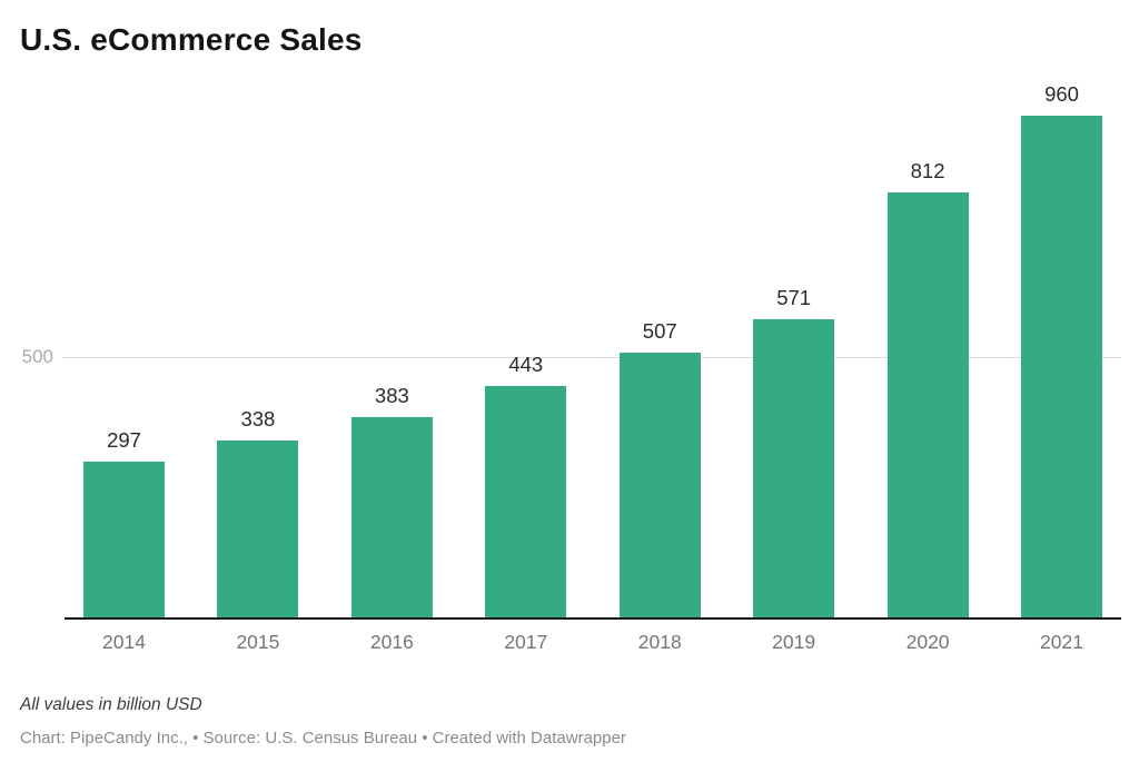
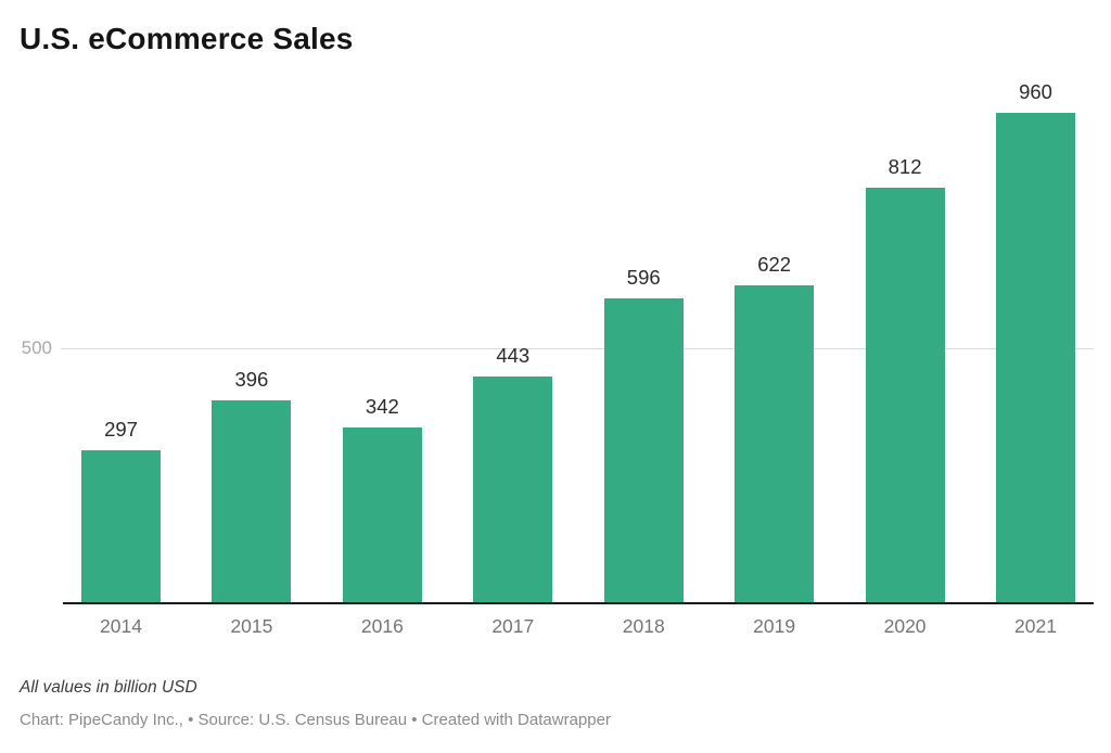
2015: 338 -> 396
2016: 383 -> 342
2018: 507 -> 596
2019: 571 -> 622
